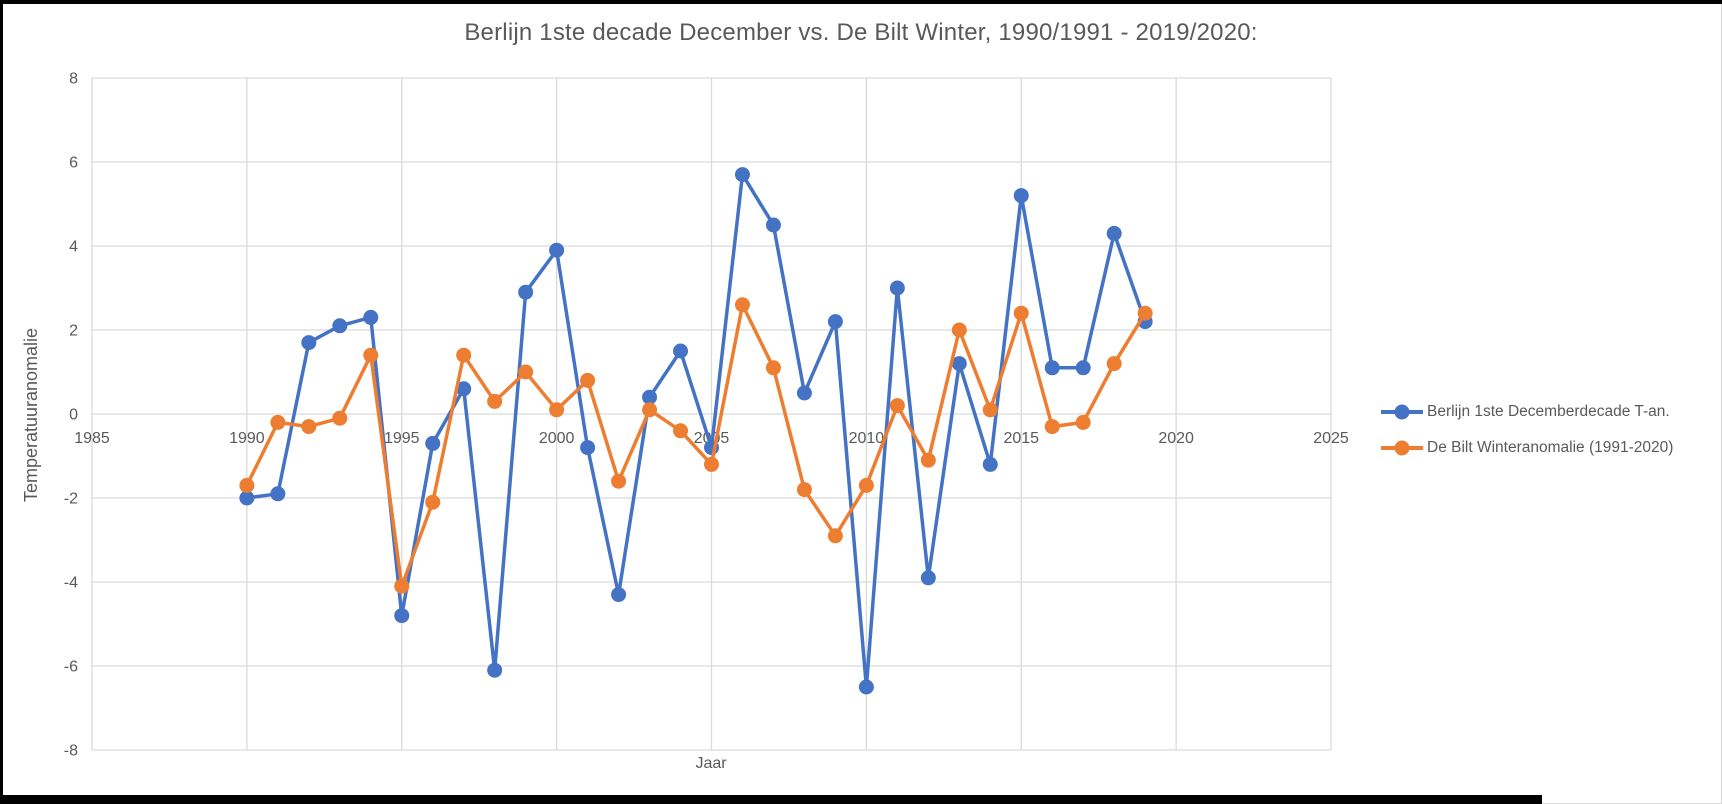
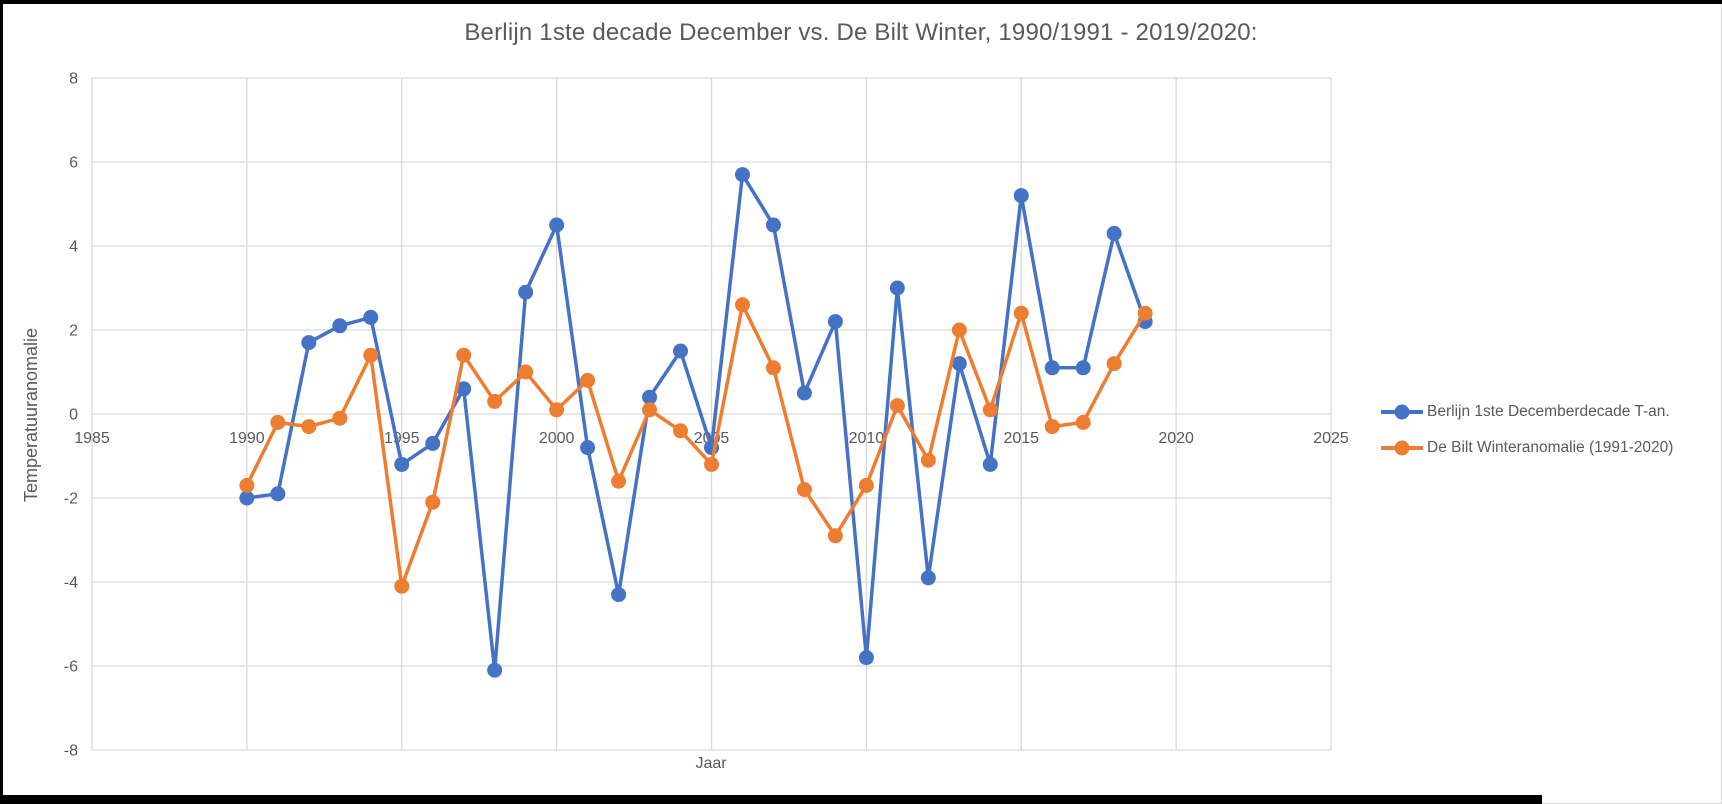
Berlijn 1ste Decemberdecade T-an./1995: -4.8 -> -1.2
Berlijn 1ste Decemberdecade T-an./2000: 3.9 -> 4.5
Berlijn 1ste Decemberdecade T-an./2010: -6.5 -> -5.8
